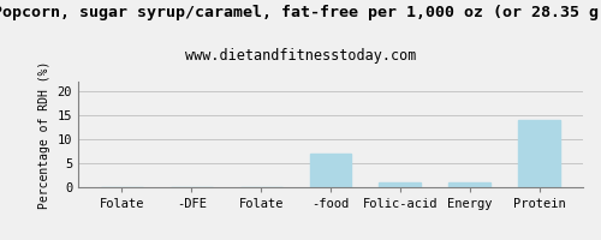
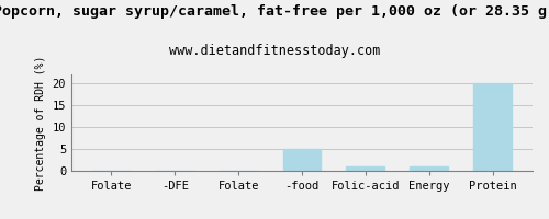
-food: 7 -> 5
Protein: 14 -> 20
